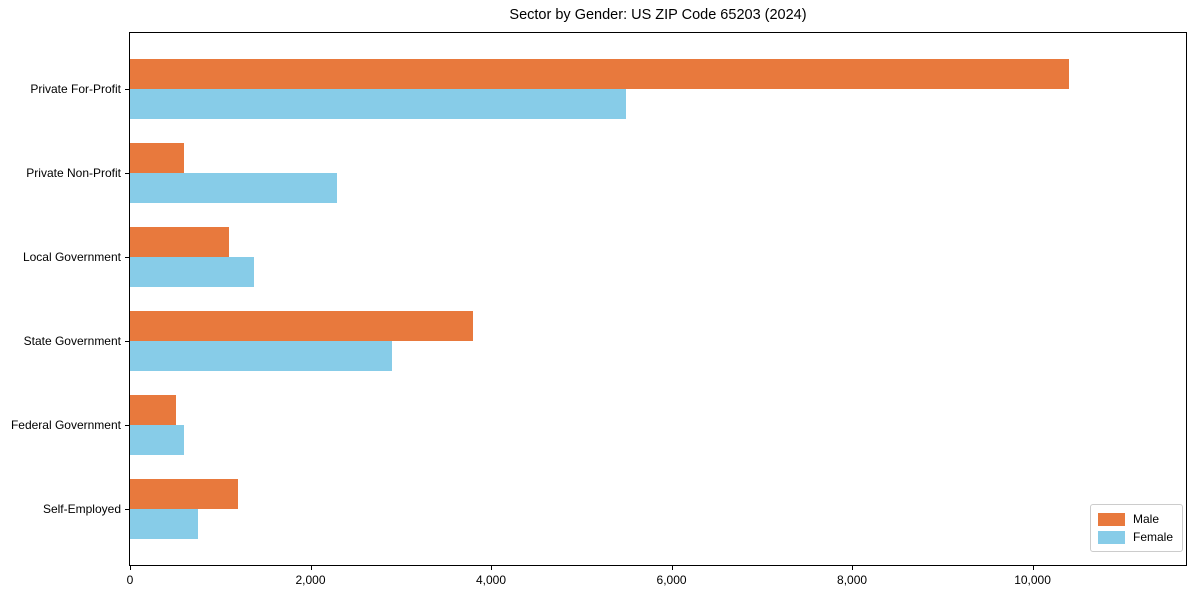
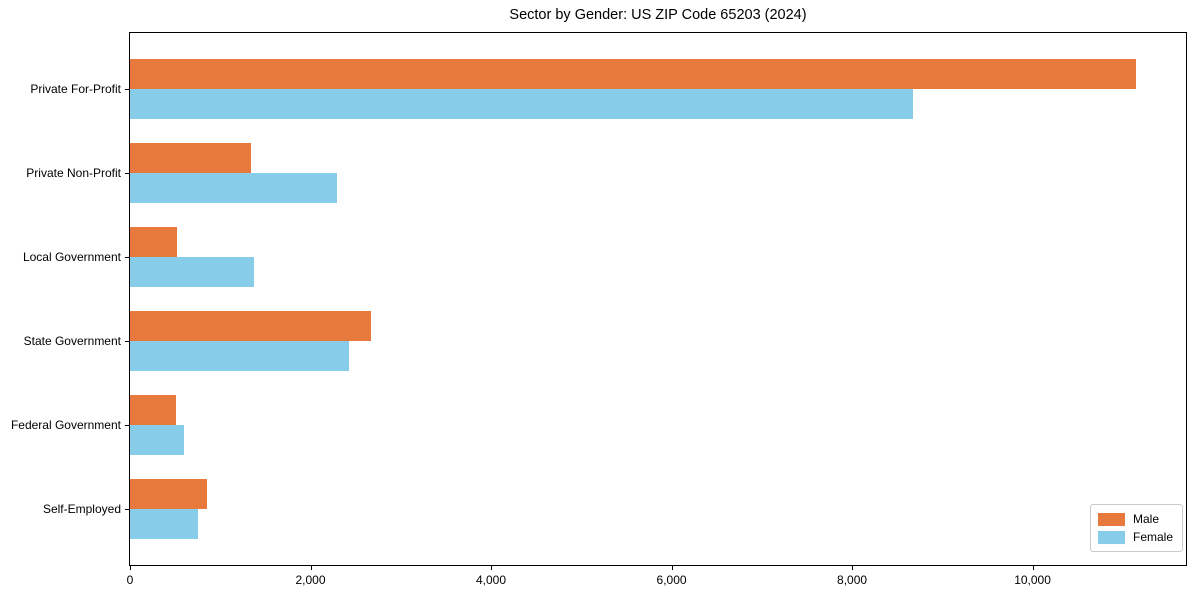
Male/Private For-Profit: 10400 -> 11200
Female/Private For-Profit: 5500 -> 8700
Male/Private Non-Profit: 600 -> 1300
Male/Local Government: 1100 -> 500
Male/State Government: 3800 -> 2700
Female/State Government: 2900 -> 2400
Male/Self-Employed: 1200 -> 800
